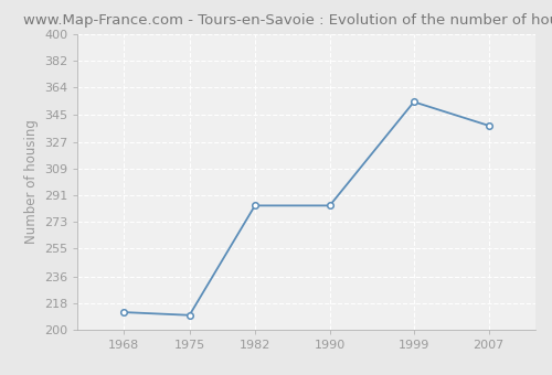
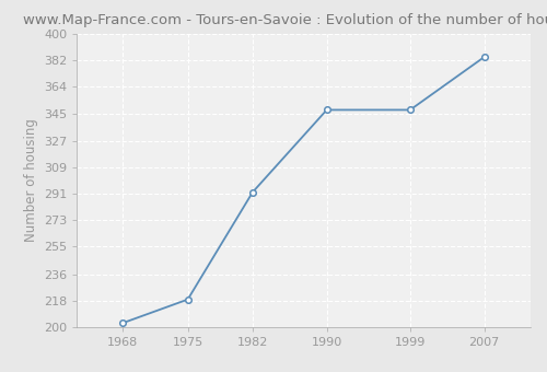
1968: 212 -> 203
1975: 210 -> 219
1982: 284 -> 292
1990: 284 -> 348
1999: 354 -> 348
2007: 338 -> 384
